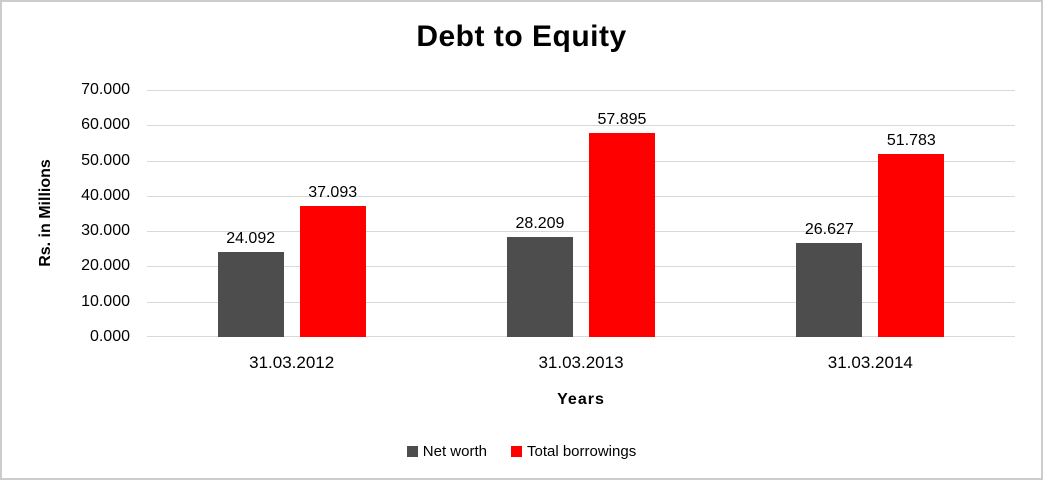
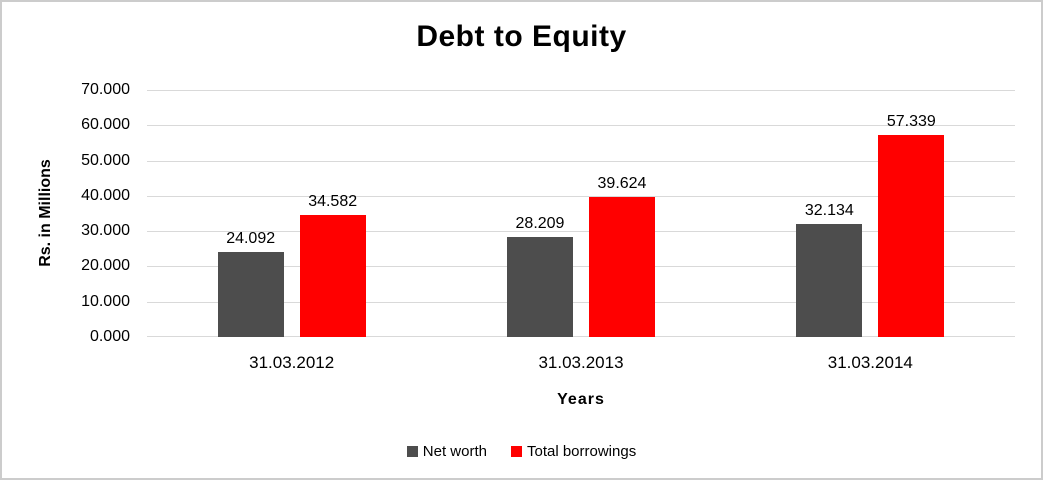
Total borrowings/31.03.2012: 37.093 -> 34.582
Total borrowings/31.03.2013: 57.895 -> 39.624
Net worth/31.03.2014: 26.627 -> 32.134
Total borrowings/31.03.2014: 51.783 -> 57.339
